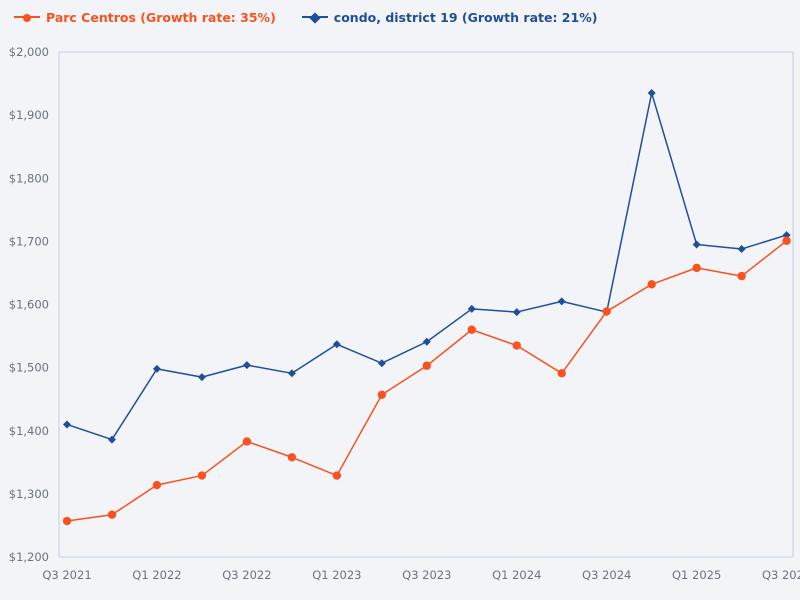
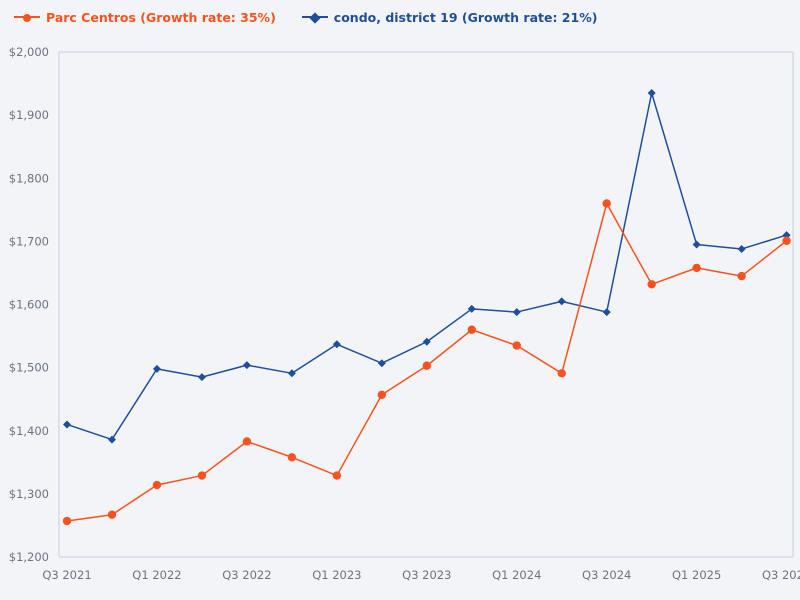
Parc Centros (Growth rate: 35%)/Q3 2024: $1590 -> $1760
